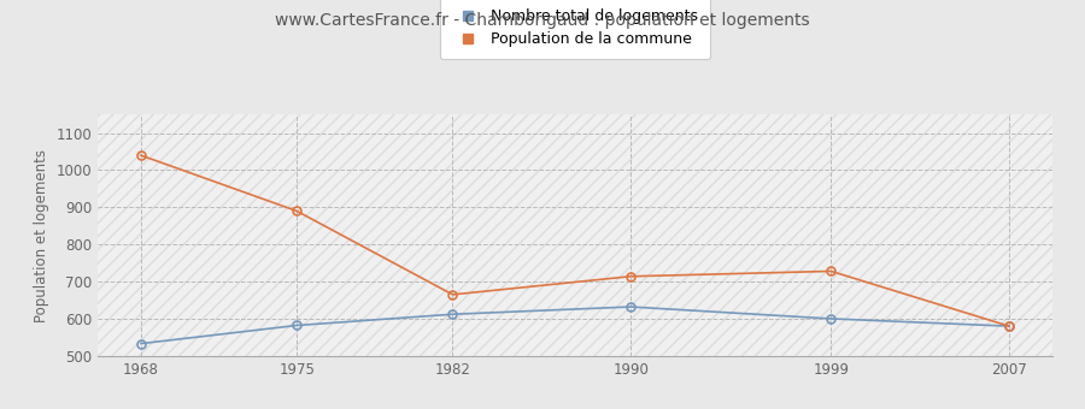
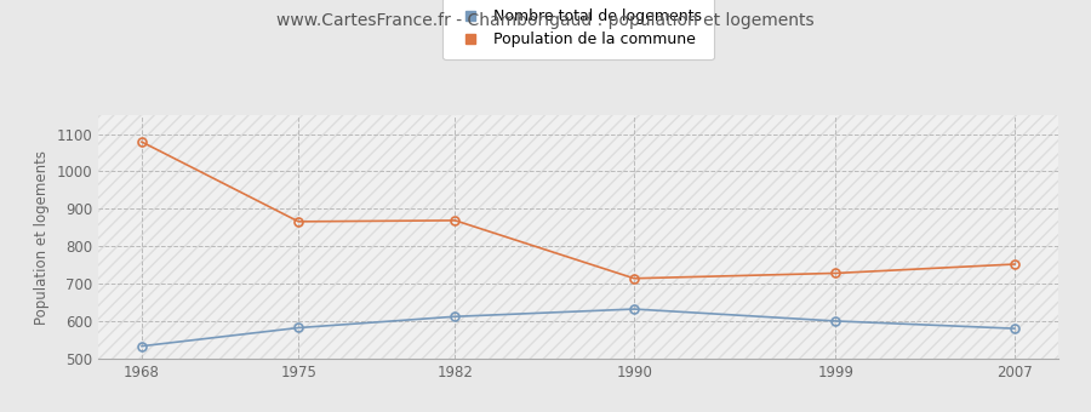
Population de la commune/1968: 1040 -> 1079
Population de la commune/1975: 890 -> 866
Population de la commune/1982: 665 -> 869
Population de la commune/2007: 580 -> 752
